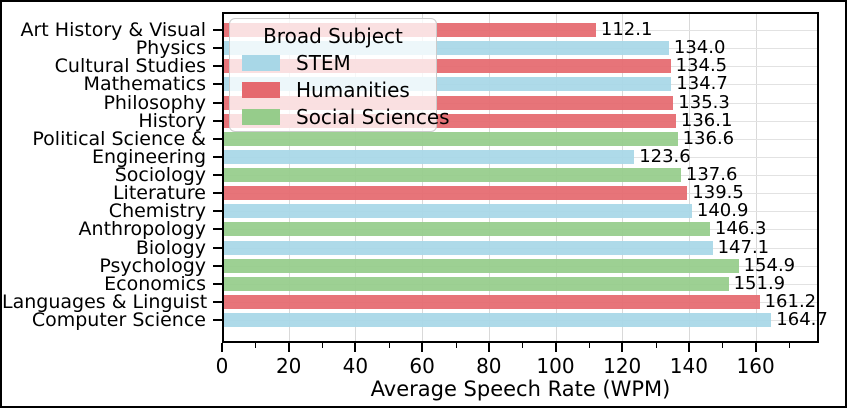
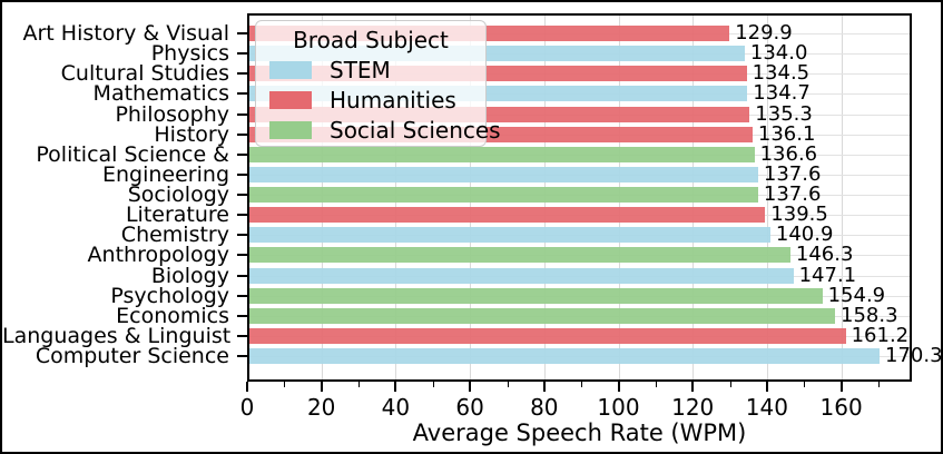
Art History & Visual: 112.1 -> 129.9
Engineering: 123.6 -> 137.6
Economics: 151.9 -> 158.3
Computer Science: 164.7 -> 170.3
